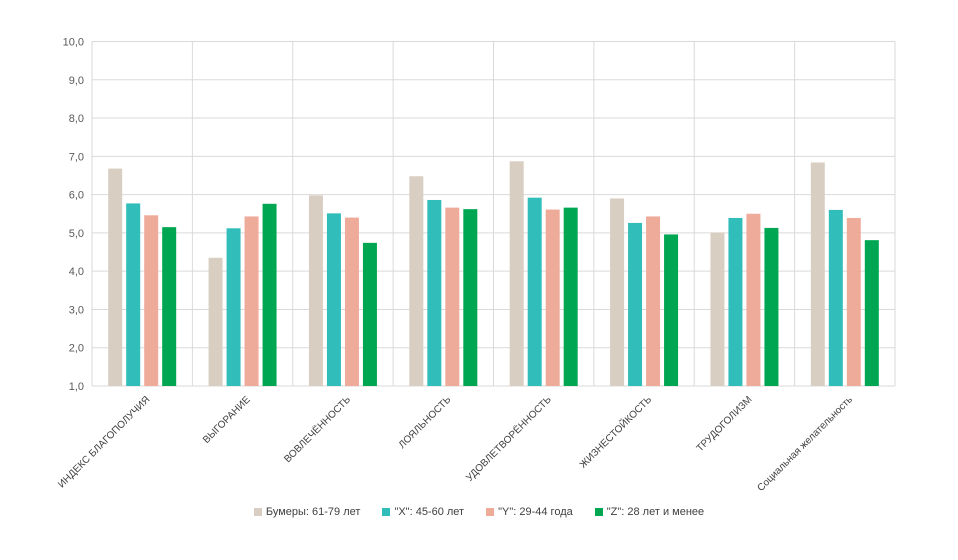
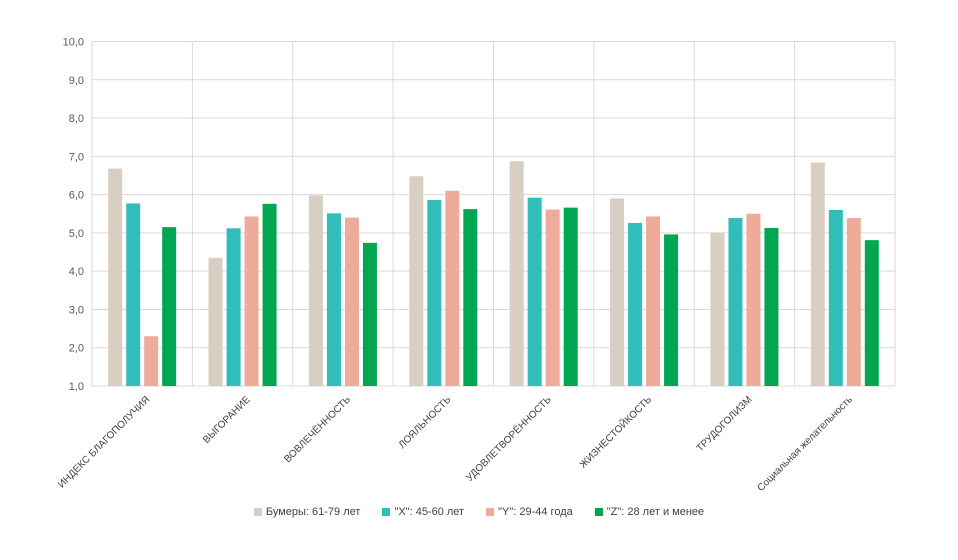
"Y": 29-44 года/ИНДЕКС БЛАГОПОЛУЧИЯ: 5,5 -> 2,3
"Y": 29-44 года/ЛОЯЛЬНОСТЬ: 5,7 -> 6,1
